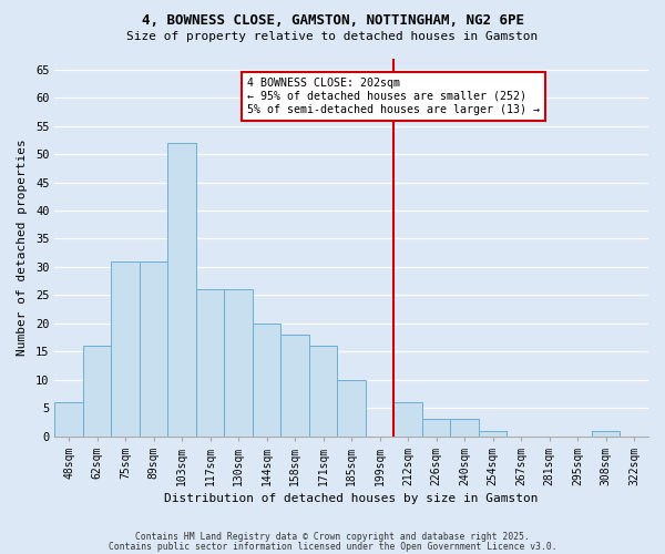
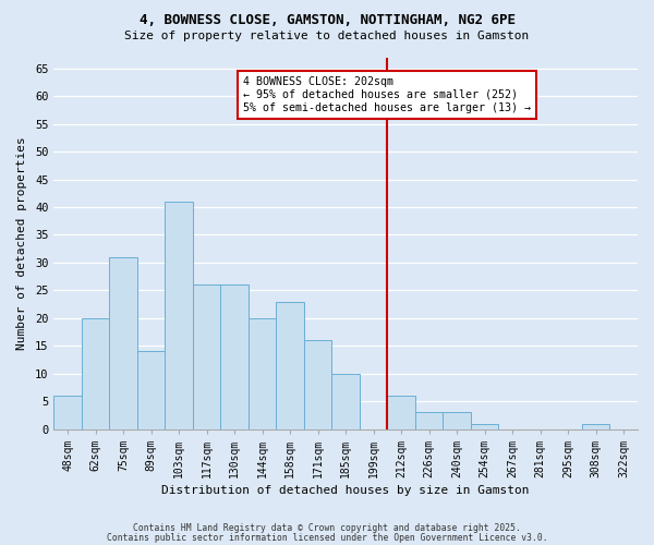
62sqm: 16 -> 20
89sqm: 31 -> 14
103sqm: 52 -> 41
158sqm: 18 -> 23
